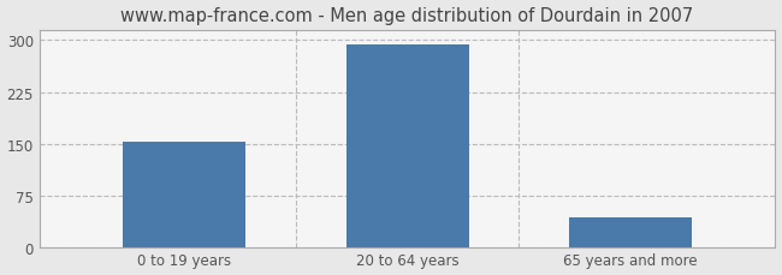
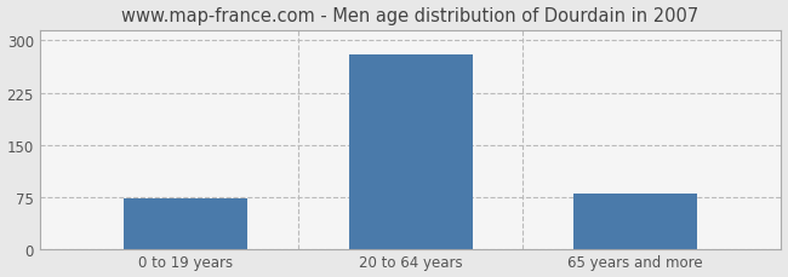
0 to 19 years: 153 -> 72
20 to 64 years: 294 -> 280
65 years and more: 43 -> 80
